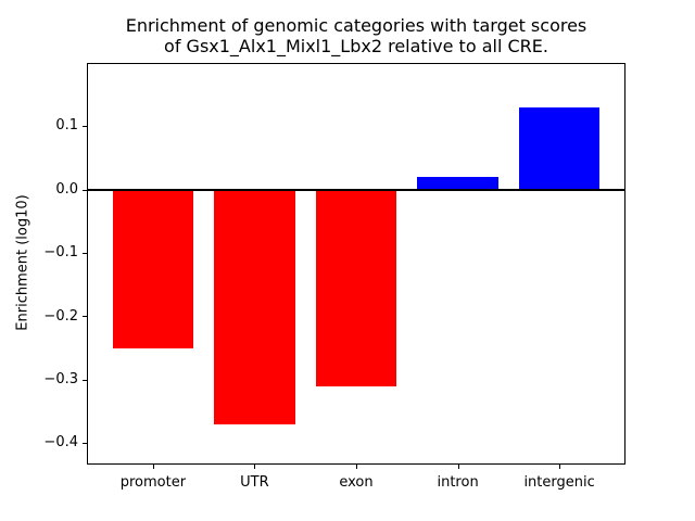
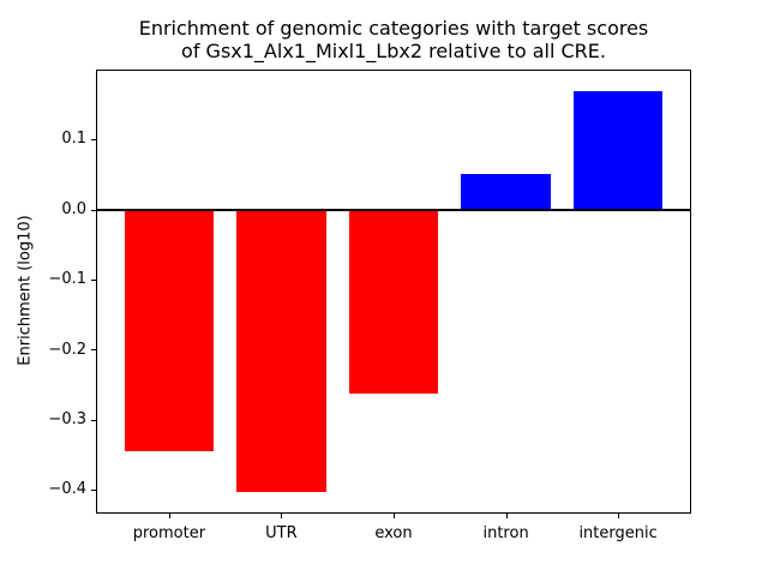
promoter: -0.25 -> -0.34
UTR: -0.37 -> -0.40
exon: -0.31 -> -0.26
intron: 0.02 -> 0.05
intergenic: 0.13 -> 0.17
